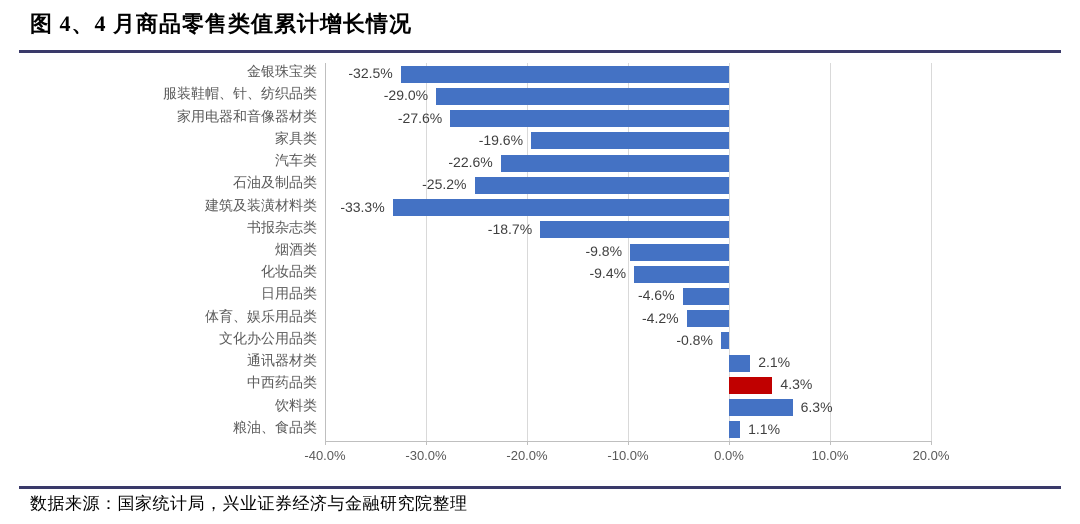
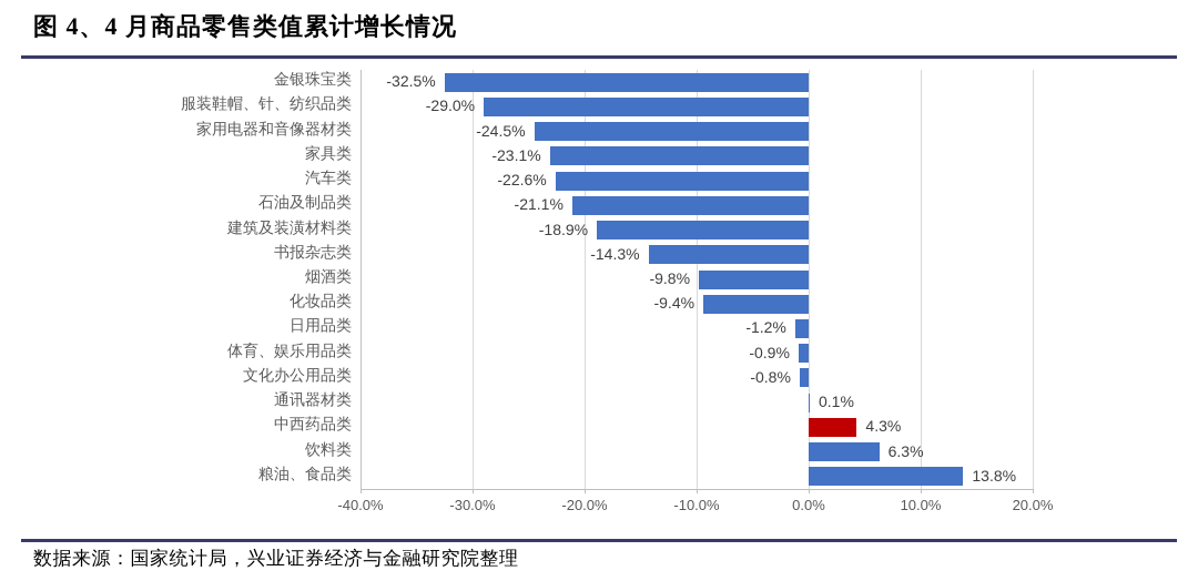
家用电器和音像器材类: -27.6% -> -24.5%
家具类: -19.6% -> -23.1%
石油及制品类: -25.2% -> -21.1%
建筑及装潢材料类: -33.3% -> -18.9%
书报杂志类: -18.7% -> -14.3%
日用品类: -4.6% -> -1.2%
体育、娱乐用品类: -4.2% -> -0.9%
通讯器材类: 2.1% -> 0.1%
粮油、食品类: 1.1% -> 13.8%
